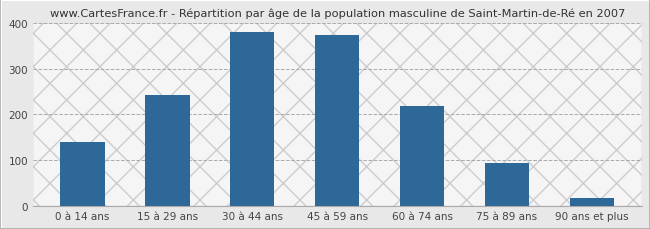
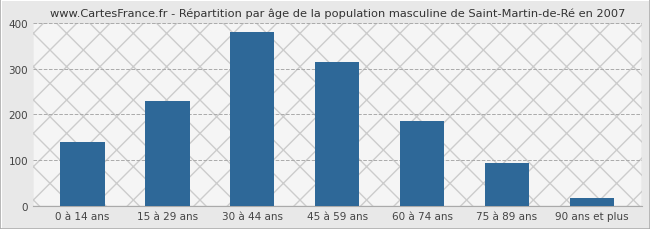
15 à 29 ans: 243 -> 230
45 à 59 ans: 373 -> 315
60 à 74 ans: 219 -> 185
